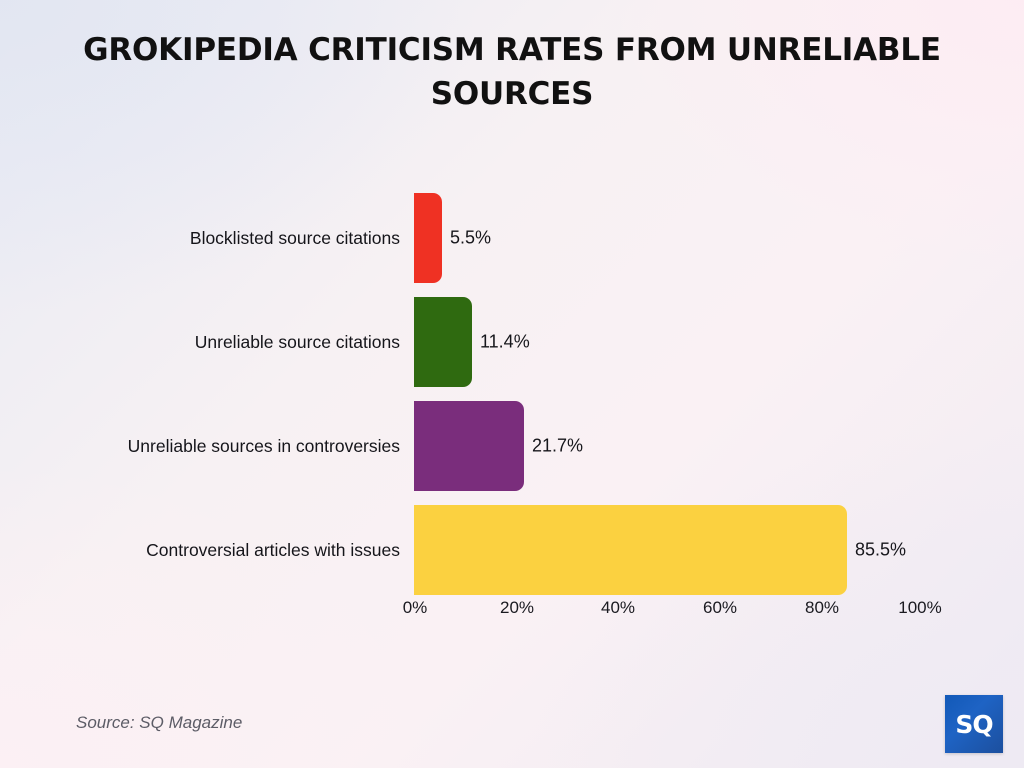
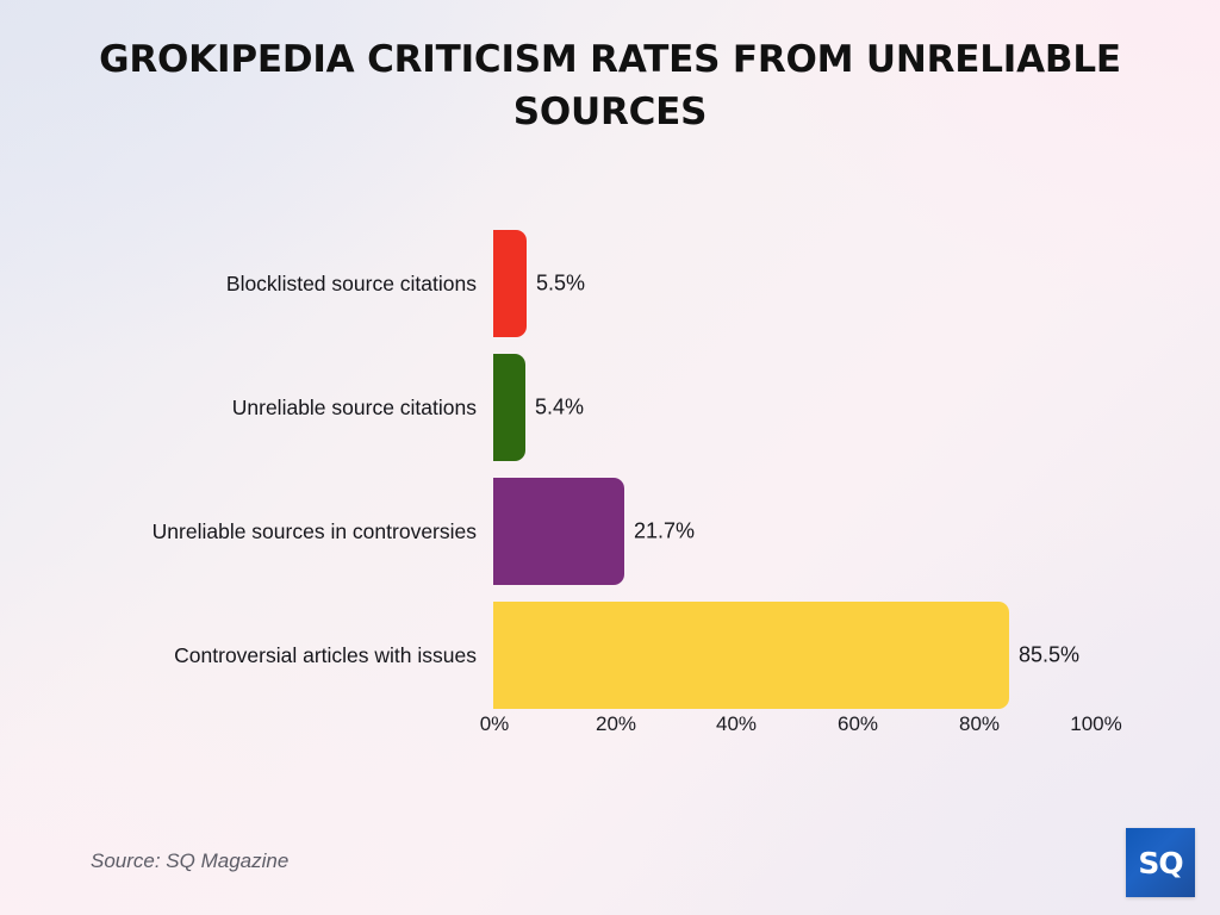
Unreliable source citations: 11.4% -> 5.4%
